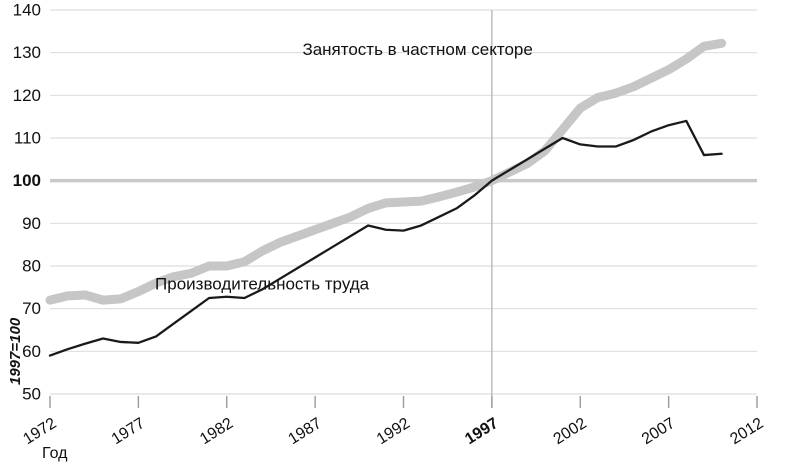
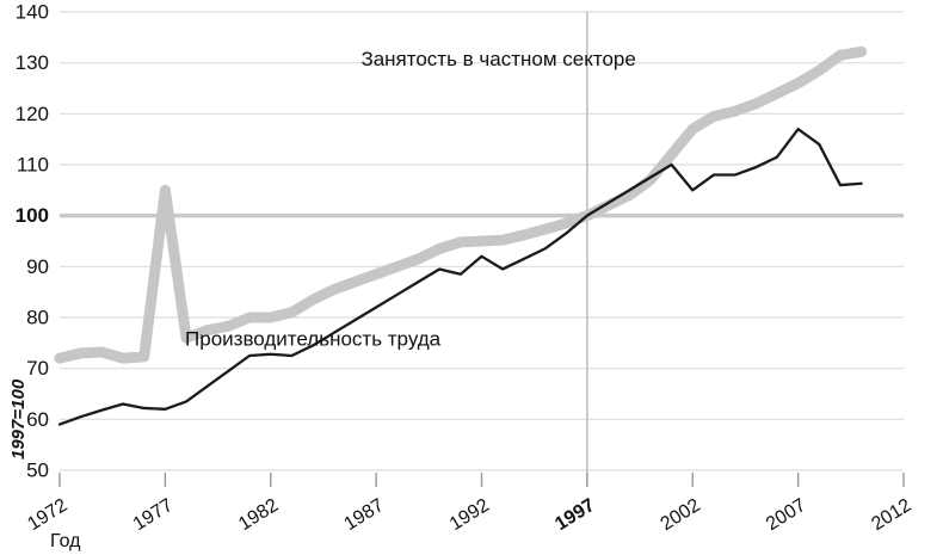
Занятость в частном секторе/1977: 74 -> 105
Производительность труда/1992: 88 -> 92
Производительность труда/2002: 108 -> 105
Производительность труда/2007: 113 -> 117
